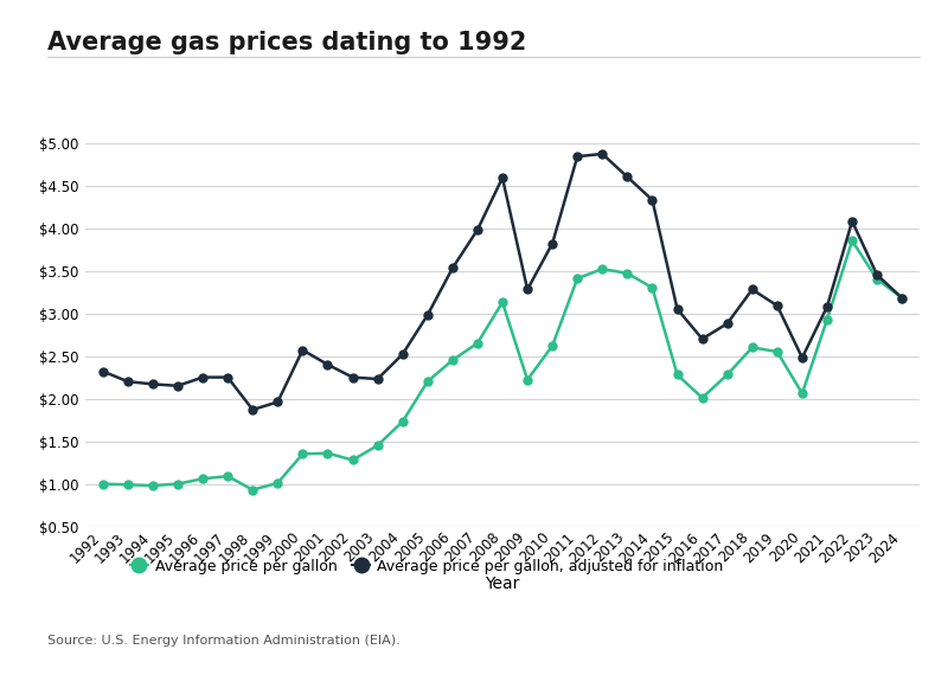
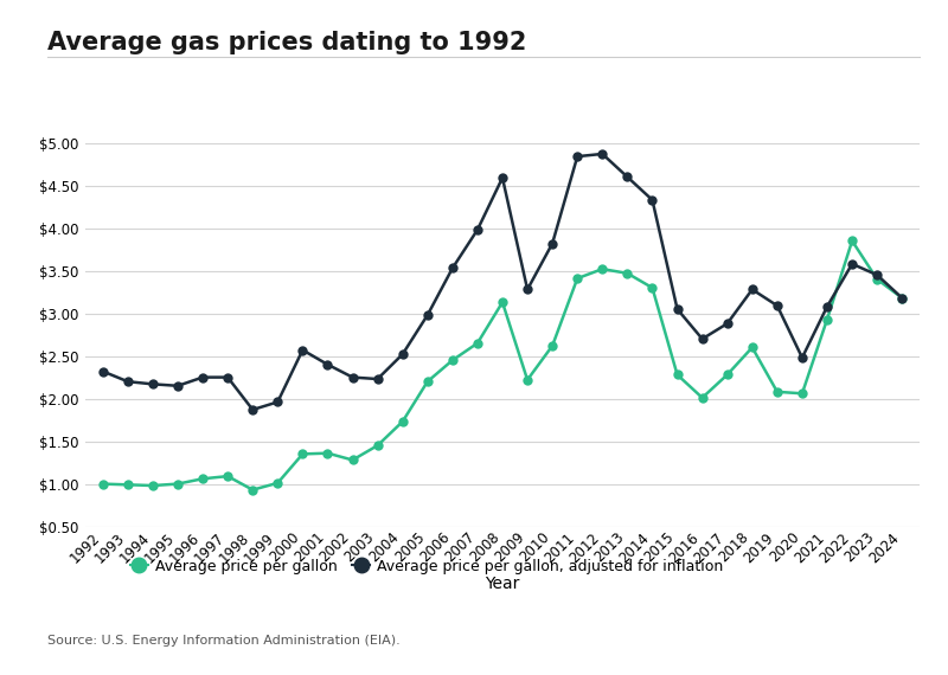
Average price per gallon/2019: $2.55 -> $2.08
Average price per gallon, adjusted for inflation/2022: $4.08 -> $3.58
